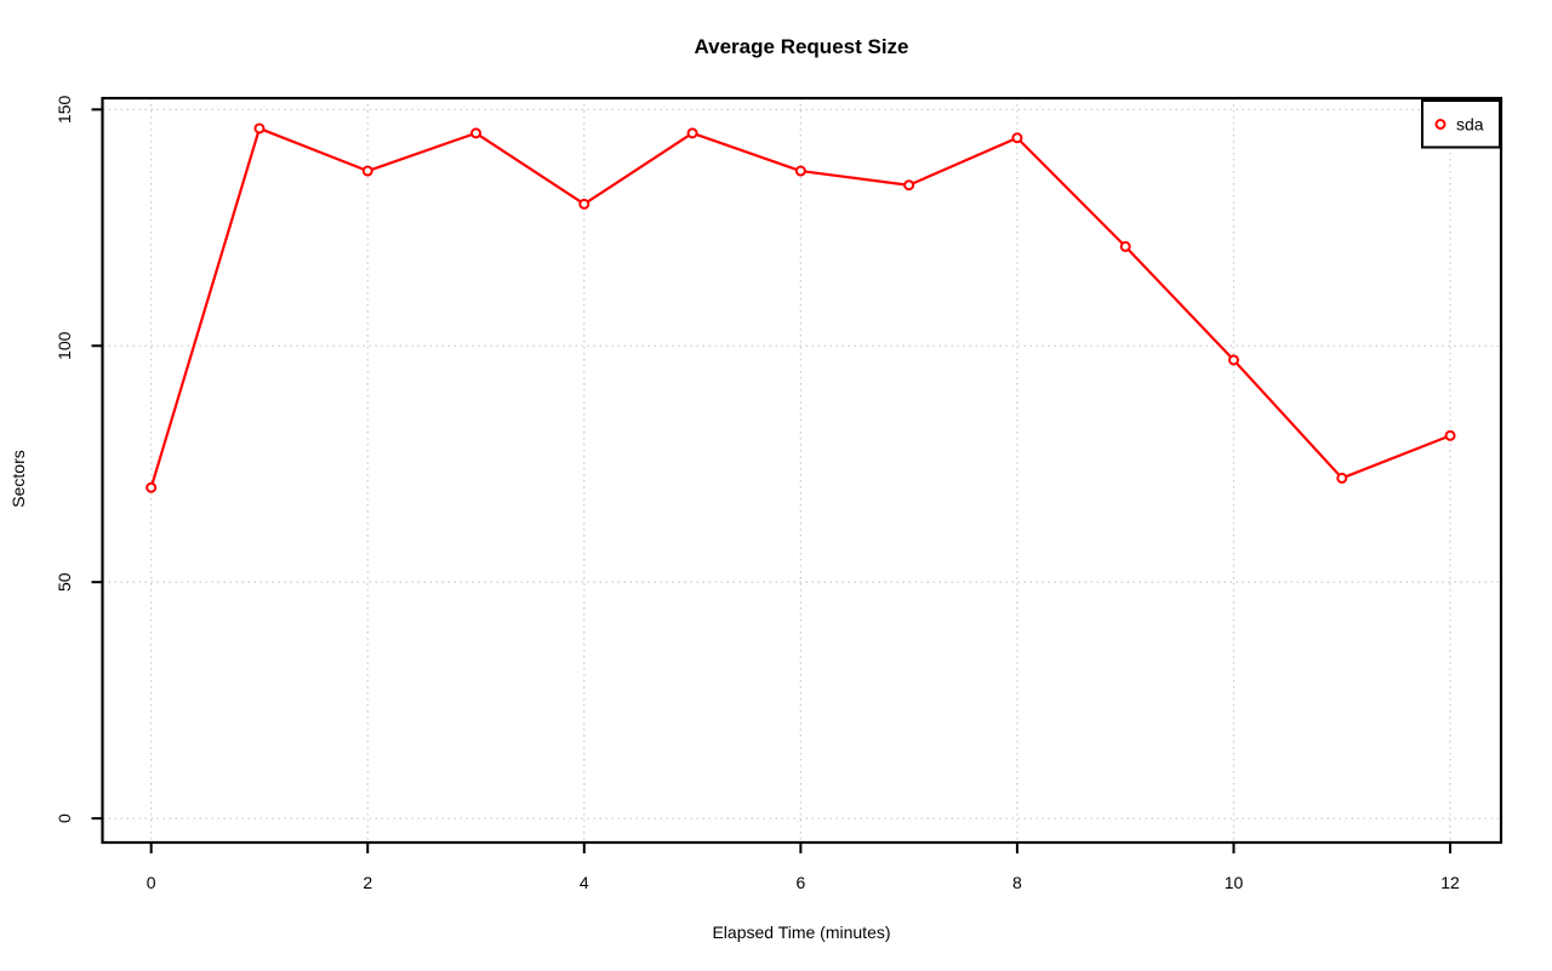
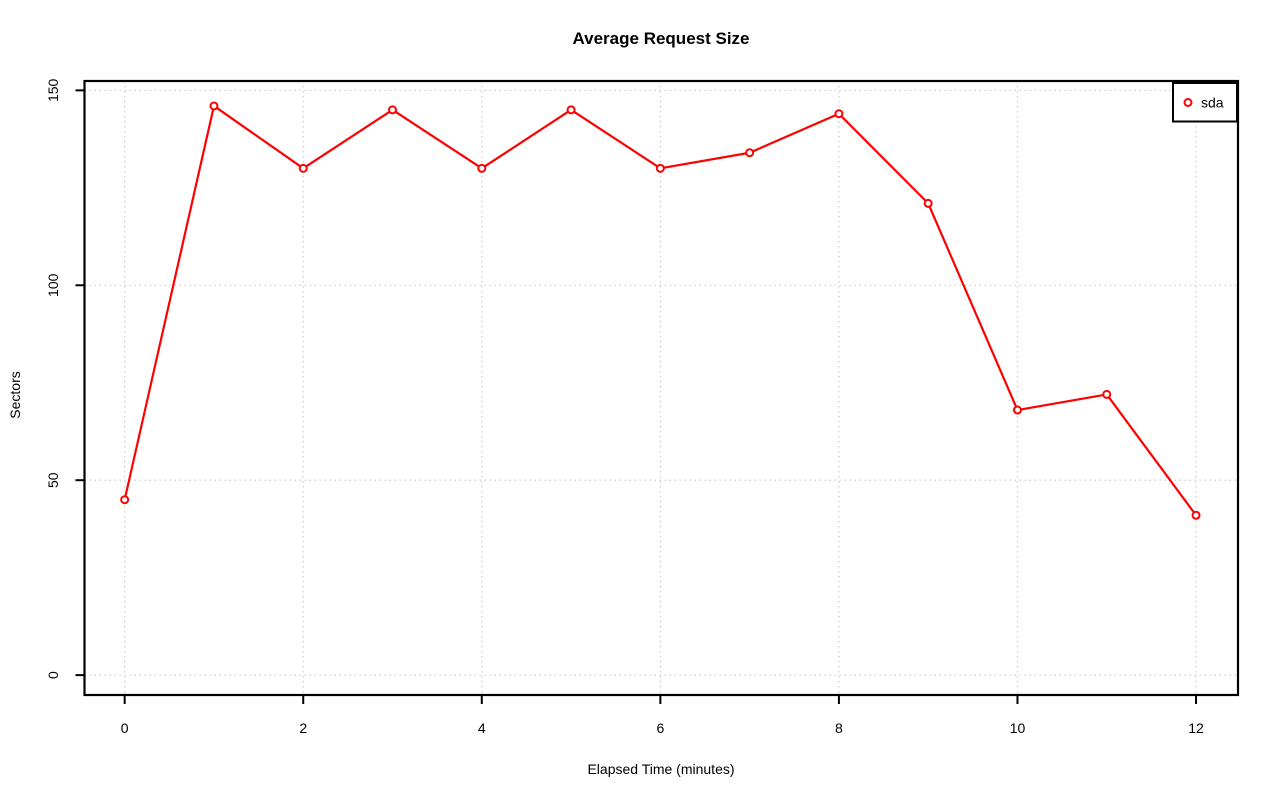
0: 70 -> 45
2: 137 -> 130
6: 137 -> 130
10: 97 -> 68
12: 81 -> 41
